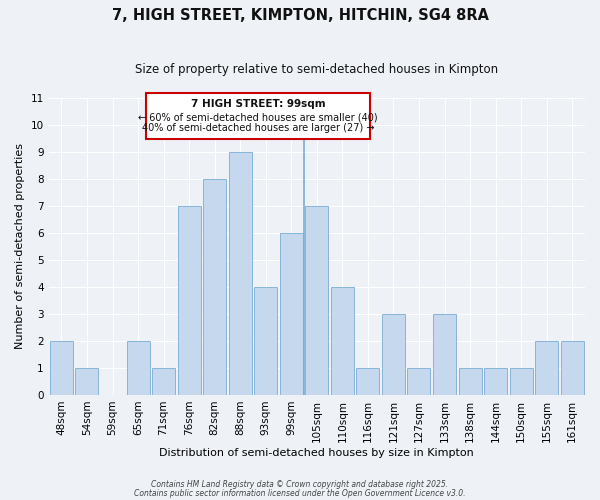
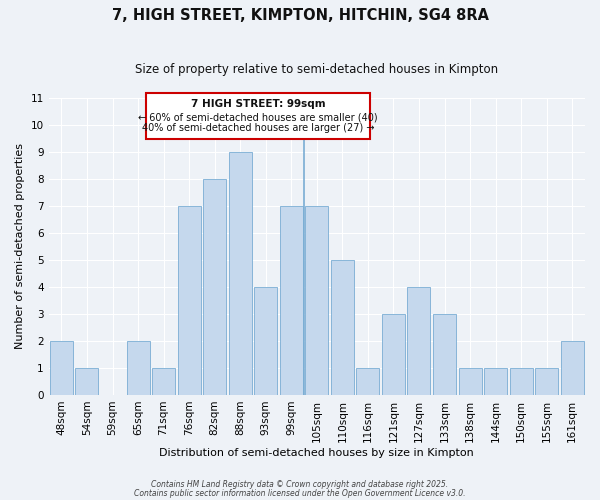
99sqm: 6 -> 7
110sqm: 4 -> 5
127sqm: 1 -> 4
155sqm: 2 -> 1
